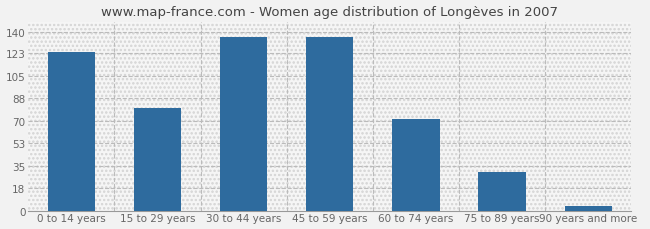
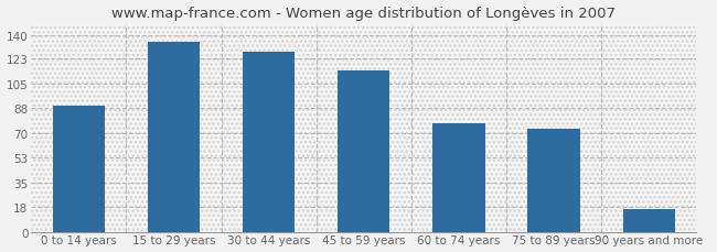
0 to 14 years: 124 -> 90
15 to 29 years: 80 -> 135
30 to 44 years: 136 -> 128
45 to 59 years: 136 -> 115
60 to 74 years: 72 -> 77
75 to 89 years: 30 -> 73
90 years and more: 4 -> 16
